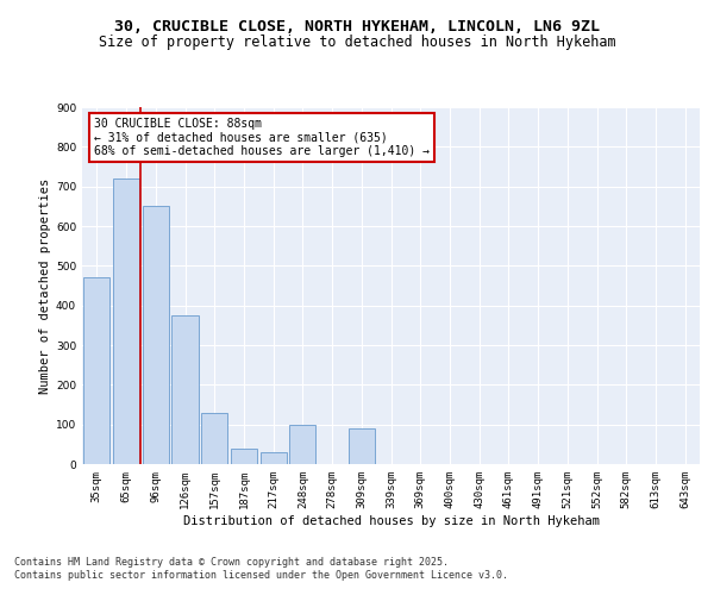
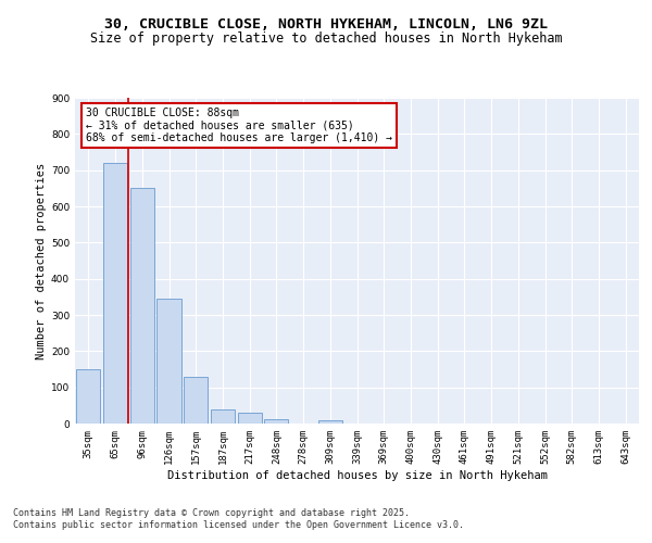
35sqm: 470 -> 150
126sqm: 375 -> 345
248sqm: 100 -> 12
309sqm: 90 -> 8
